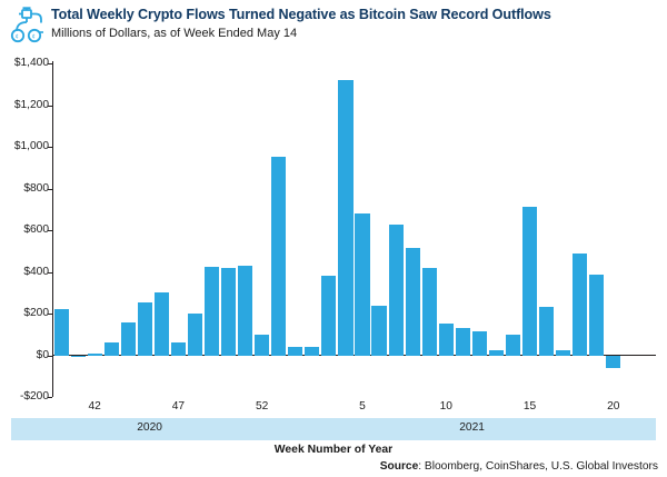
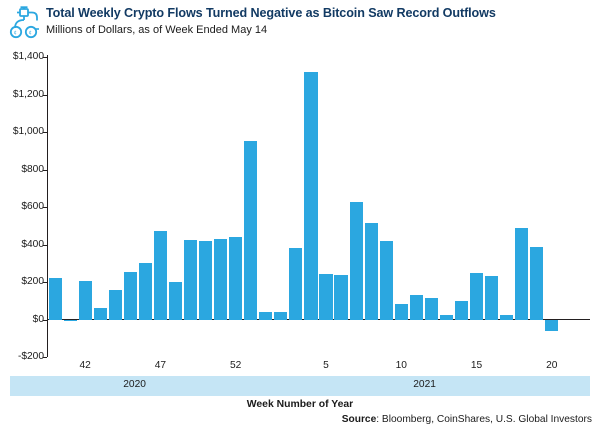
42: $10 -> $200
47: $60 -> $470
52: $100 -> $440
5: $680 -> $240
10: $150 -> $80
15: $710 -> $250
